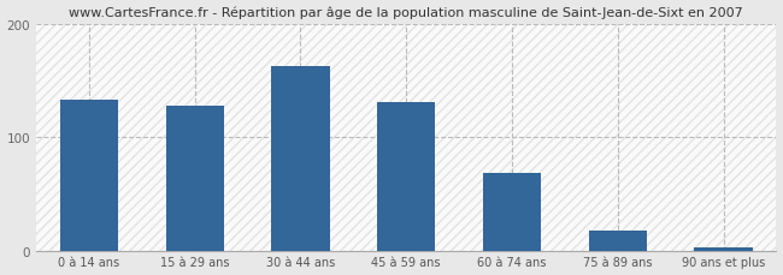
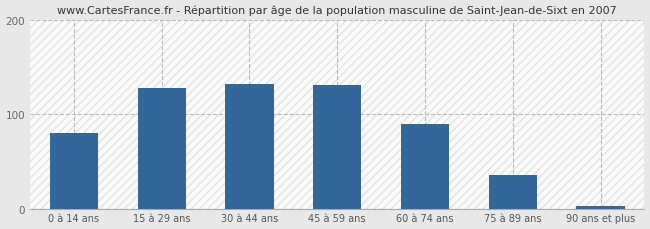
0 à 14 ans: 133 -> 80
30 à 44 ans: 163 -> 132
60 à 74 ans: 68 -> 90
75 à 89 ans: 18 -> 36
